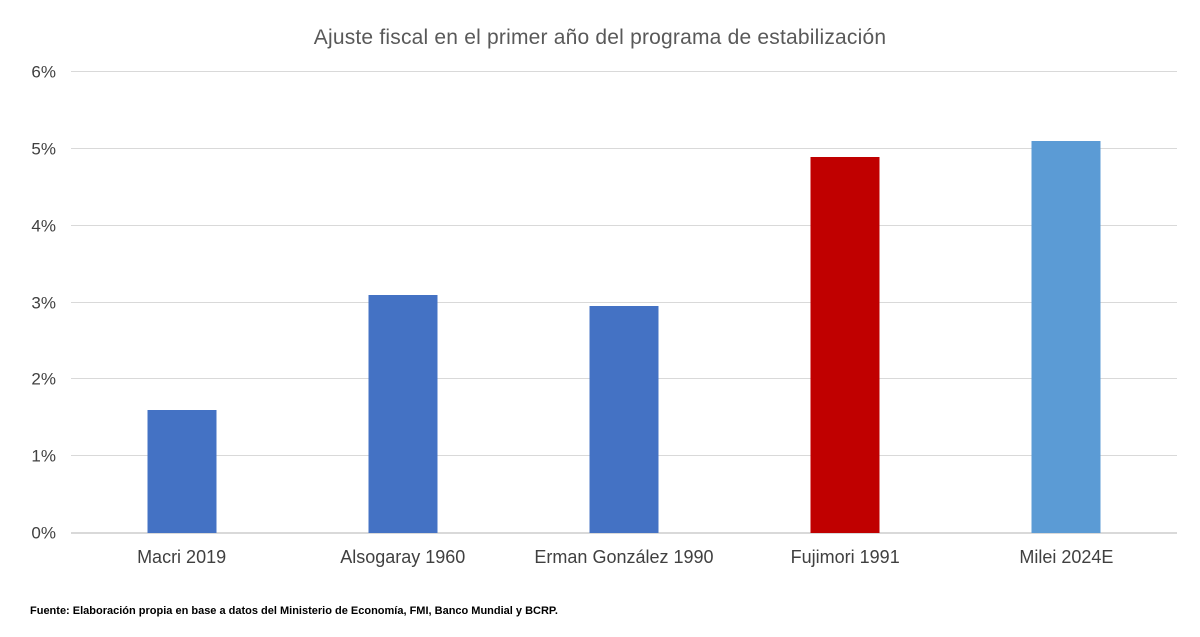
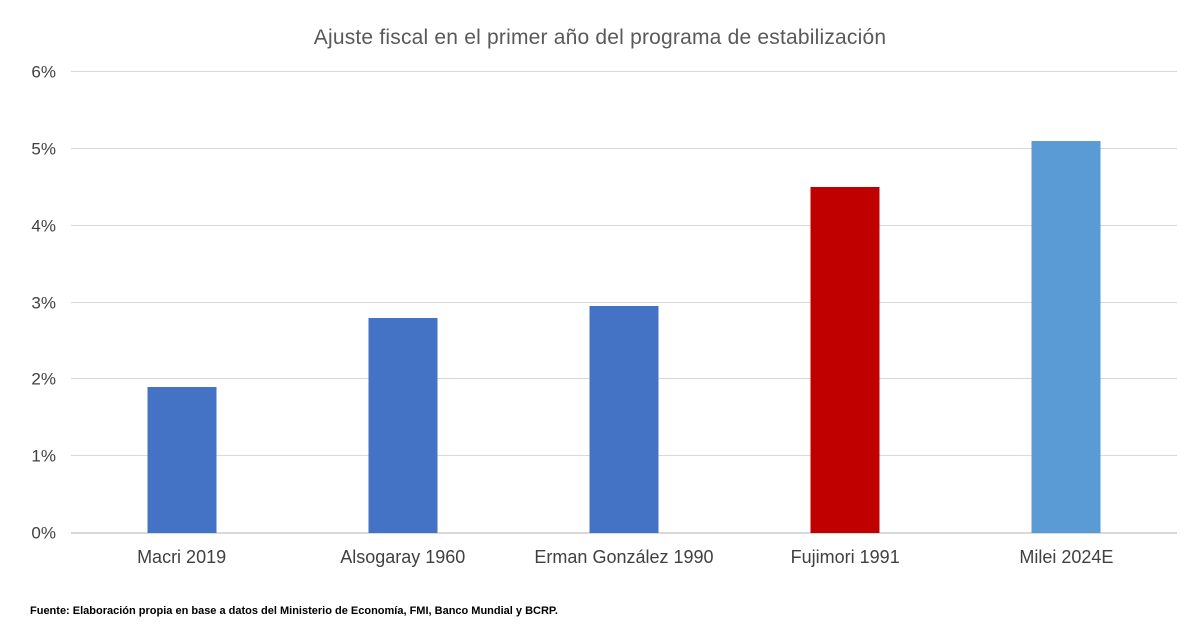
Macri 2019: 1.6% -> 1.9%
Alsogaray 1960: 3.1% -> 2.8%
Fujimori 1991: 4.9% -> 4.5%
